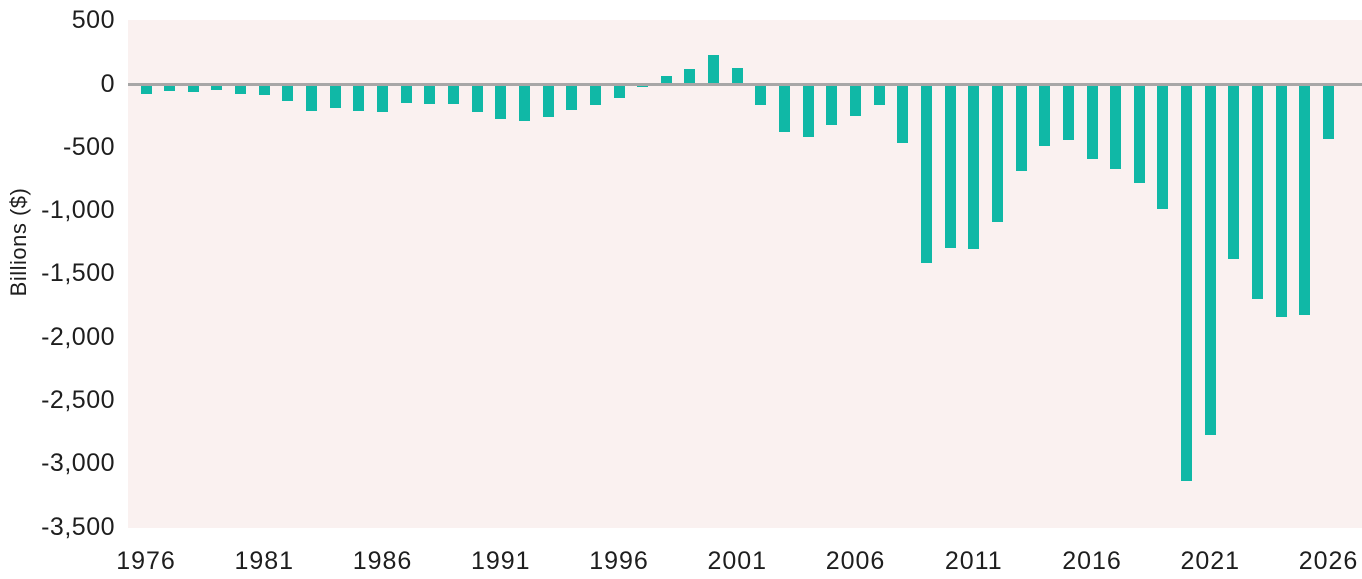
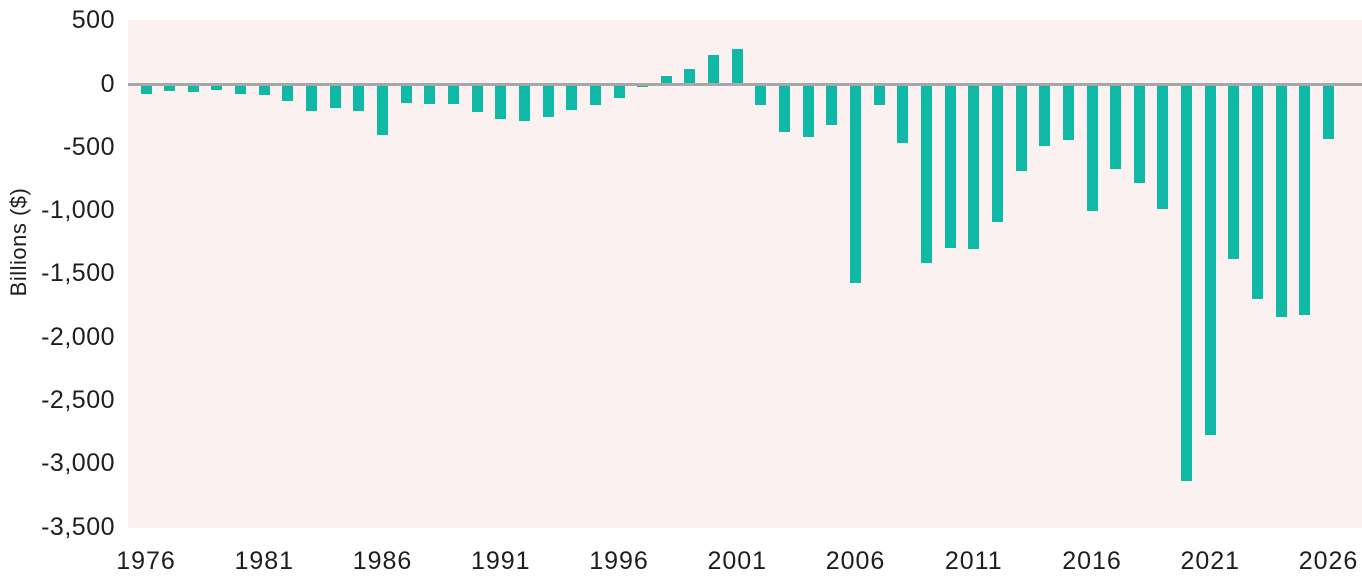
1986: -220 -> -400
2001: 130 -> 280
2006: -250 -> -1570
2016: -580 -> -1000
